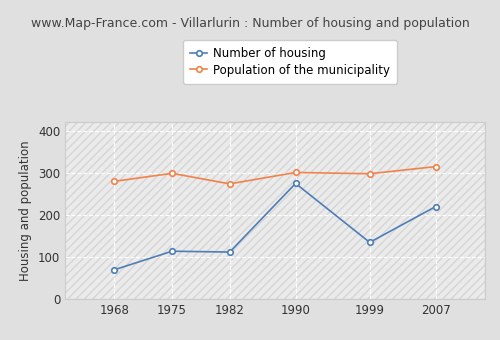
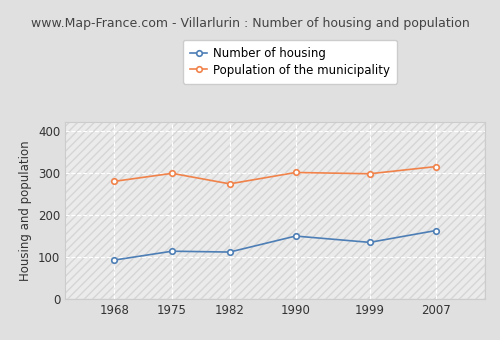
Number of housing/1968: 70 -> 93
Number of housing/1990: 275 -> 150
Number of housing/2007: 220 -> 163
